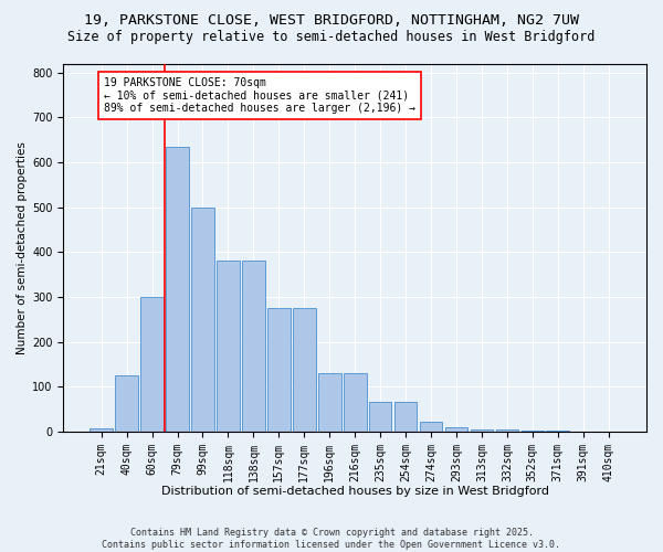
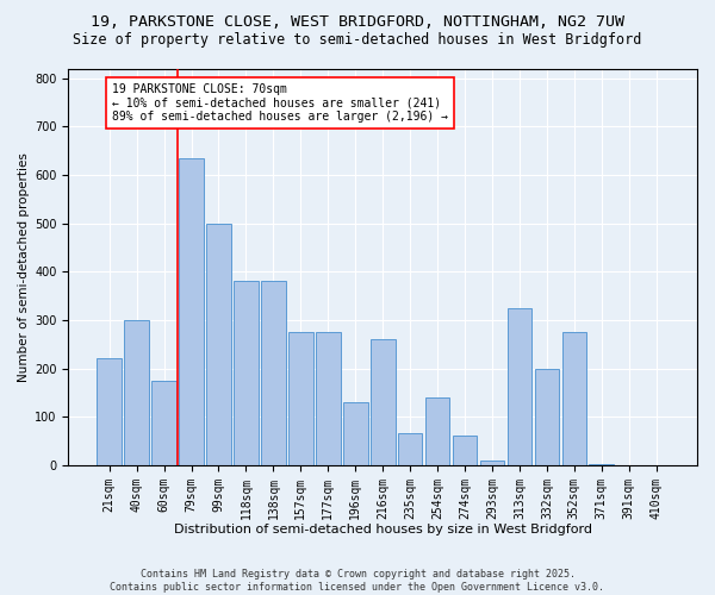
21sqm: 8 -> 220
40sqm: 125 -> 300
60sqm: 300 -> 175
216sqm: 130 -> 260
254sqm: 65 -> 140
274sqm: 22 -> 60
313sqm: 5 -> 325
332sqm: 5 -> 200
352sqm: 2 -> 275
